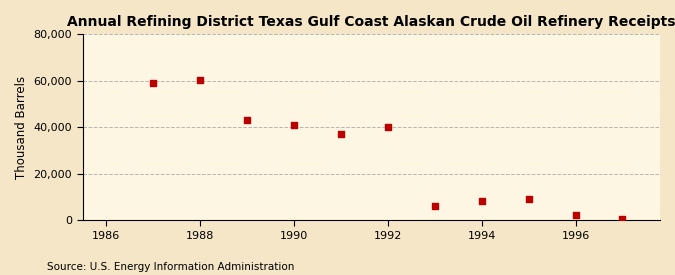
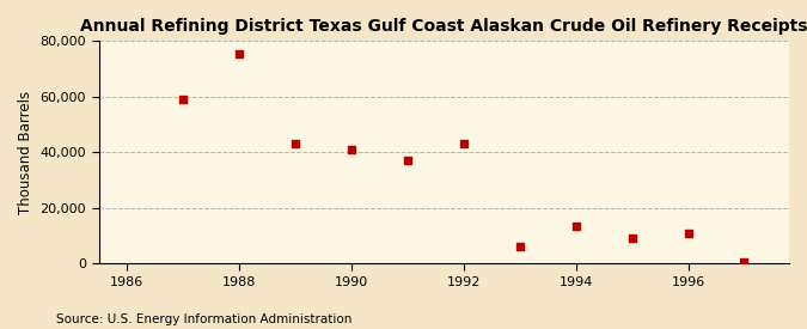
1988: 60,500 -> 75,500
1992: 40,000 -> 43,000
1994: 8,500 -> 13,500
1996: 2,500 -> 11,000
